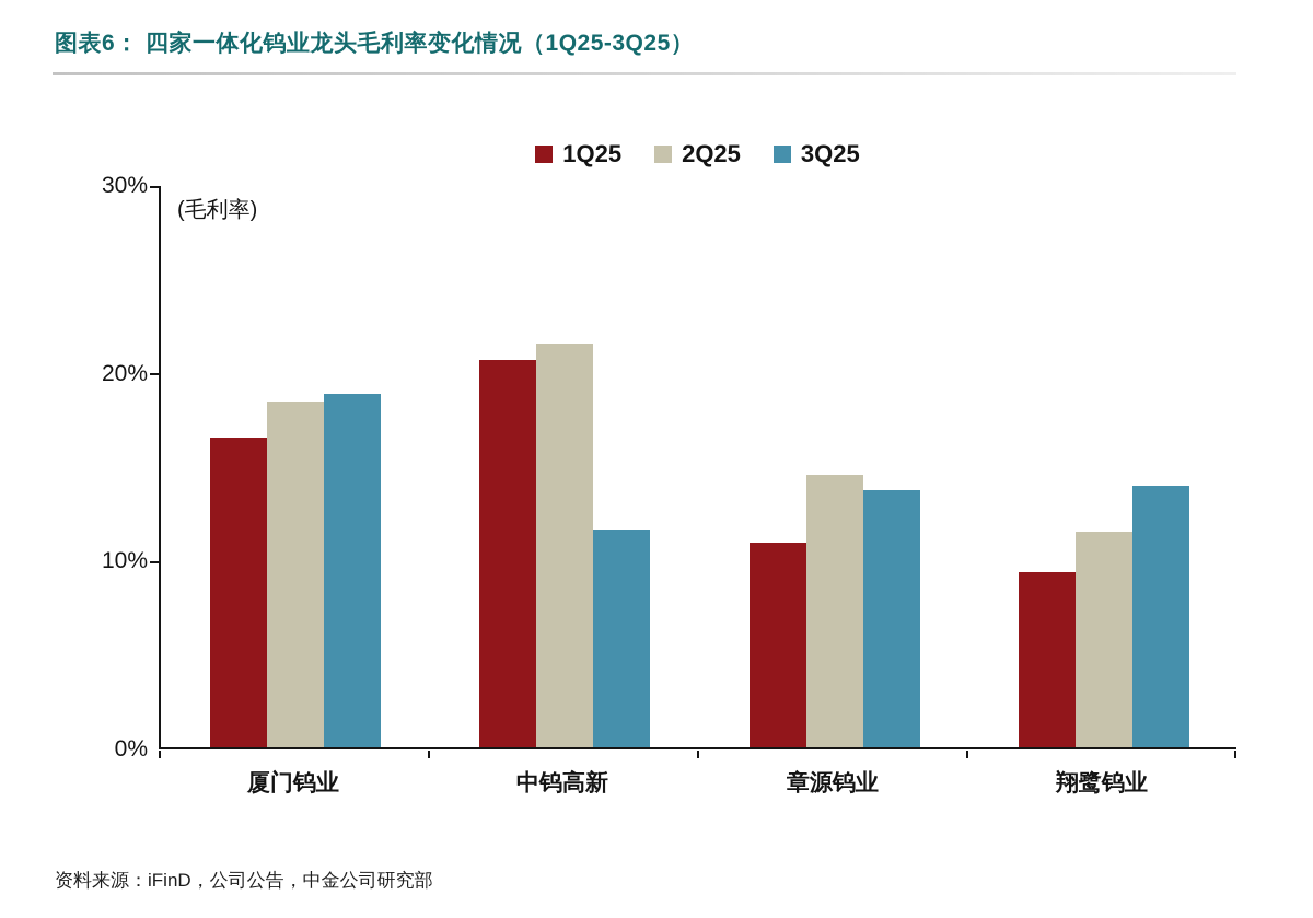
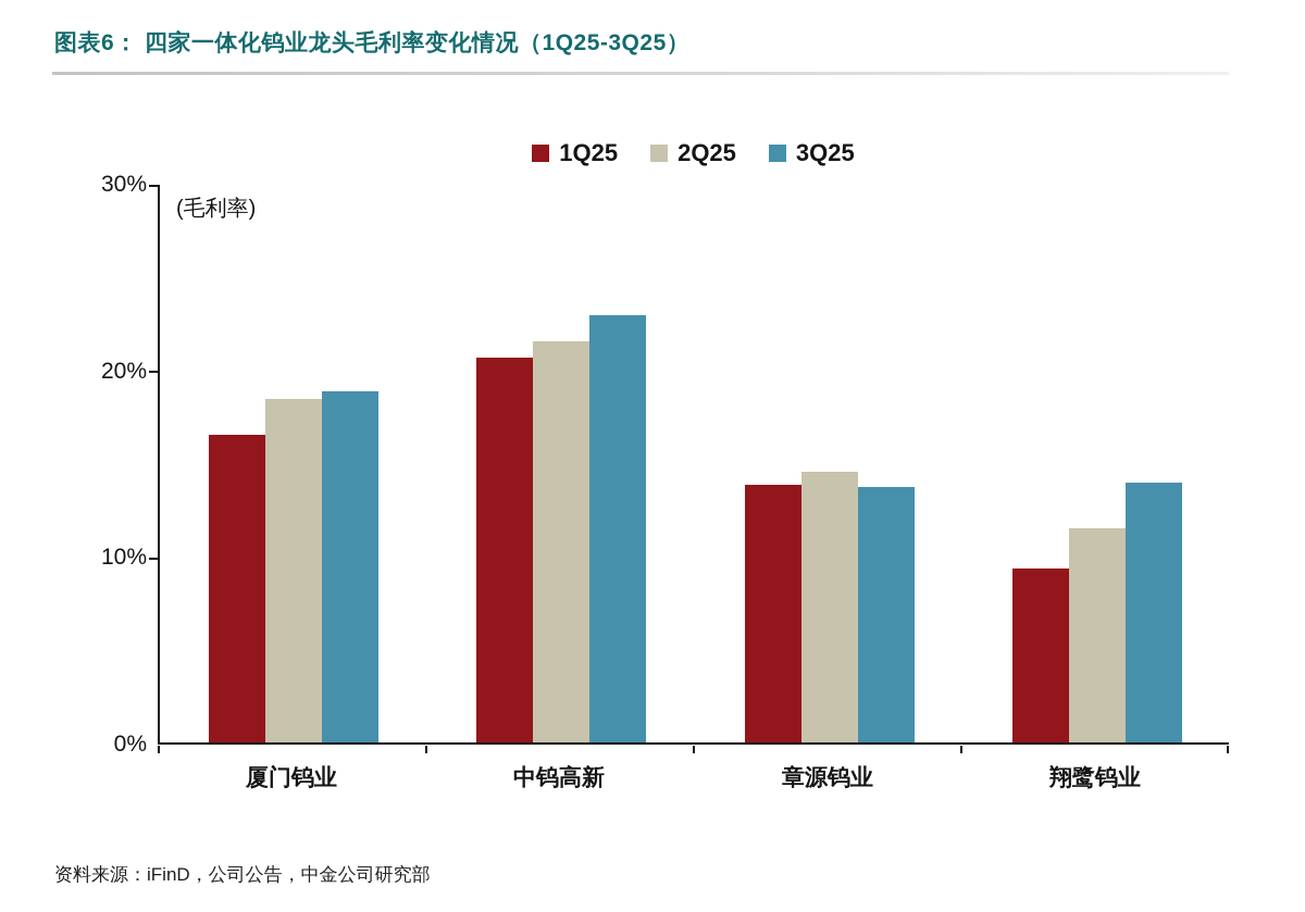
3Q25/中钨高新: 11.6% -> 22.9%
1Q25/章源钨业: 10.9% -> 13.8%
